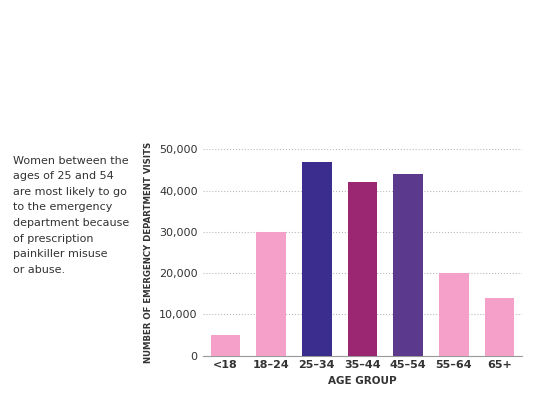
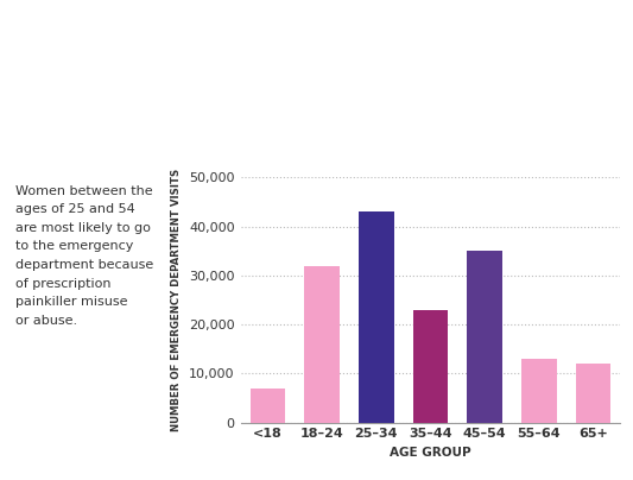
<18: 5,000 -> 7,000
18–24: 30,000 -> 32,000
25–34: 47,000 -> 43,000
35–44: 42,000 -> 23,000
45–54: 44,000 -> 35,000
55–64: 20,000 -> 13,000
65+: 14,000 -> 12,000
